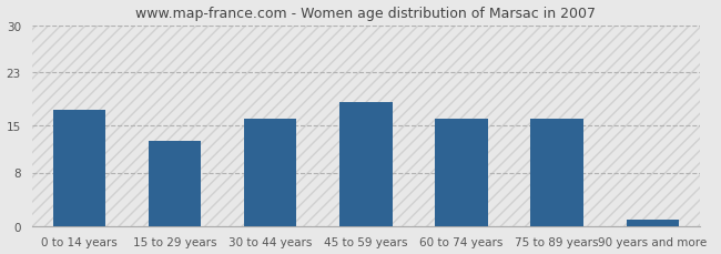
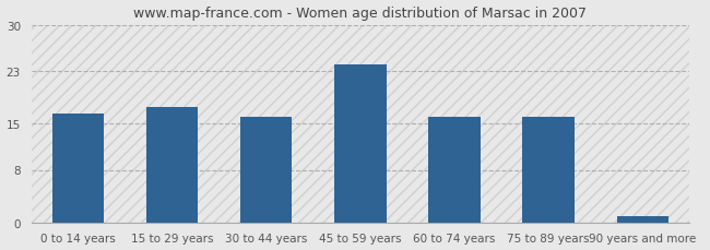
0 to 14 years: 17.4 -> 16.5
15 to 29 years: 12.8 -> 17.5
45 to 59 years: 18.6 -> 24.0
